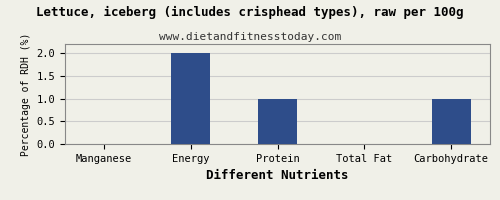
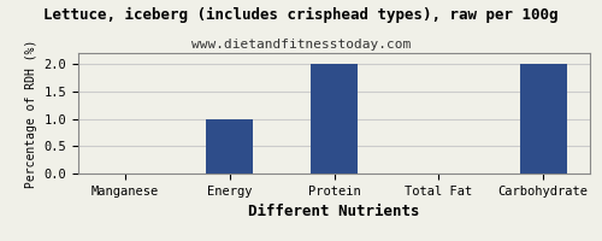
Energy: 2 -> 1
Protein: 1 -> 2
Carbohydrate: 1 -> 2
